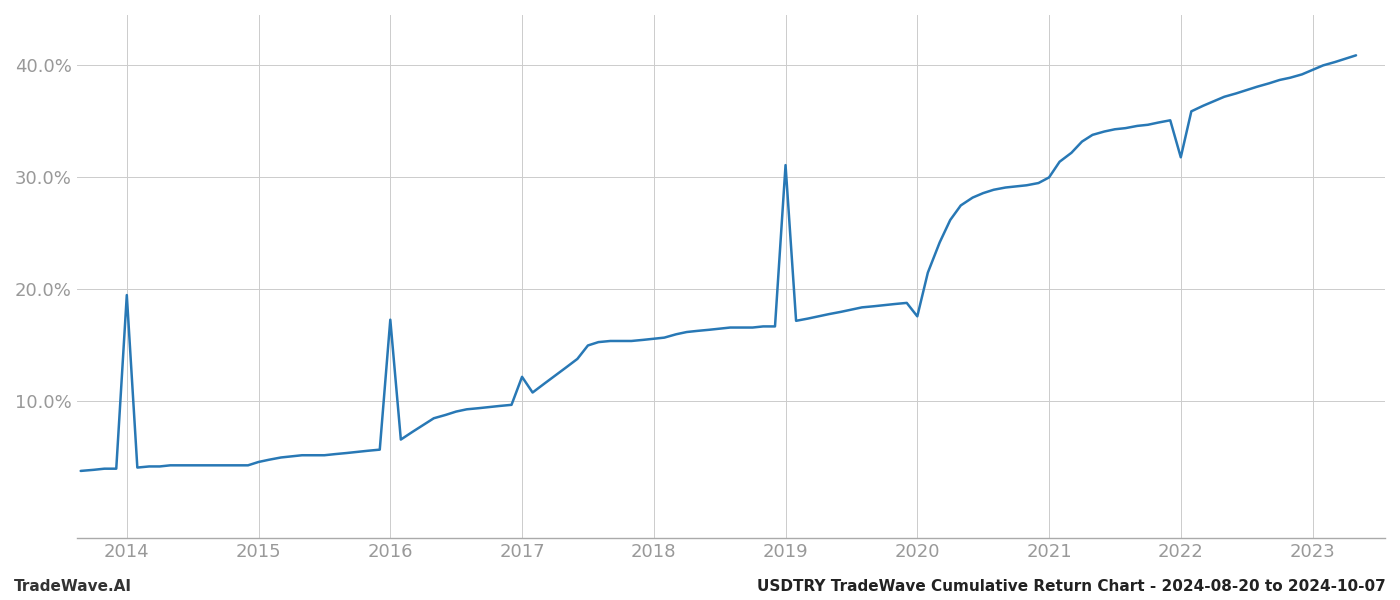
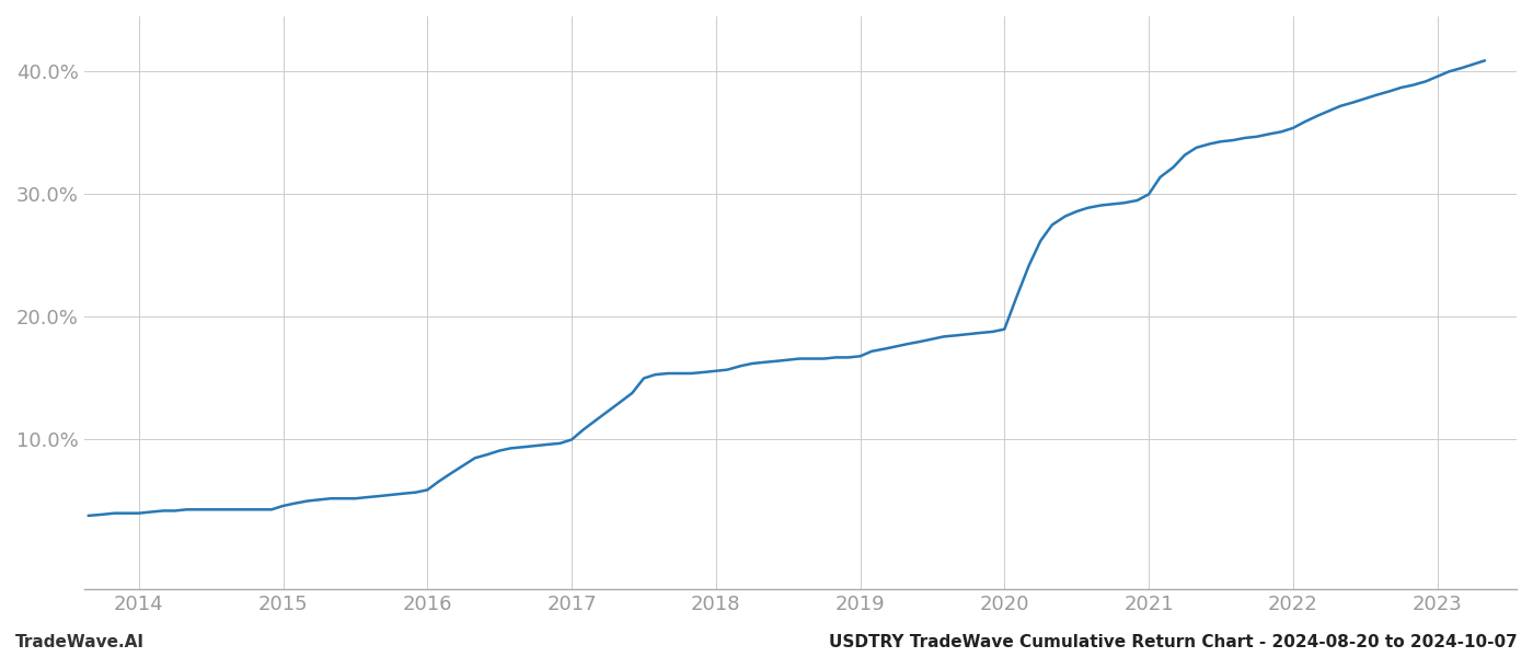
2014: 19.5% -> 4.0%
2016: 17.3% -> 5.9%
2017: 12.2% -> 10.0%
2019: 31.1% -> 16.8%
2020: 17.6% -> 19.0%
2022: 31.8% -> 35.4%
